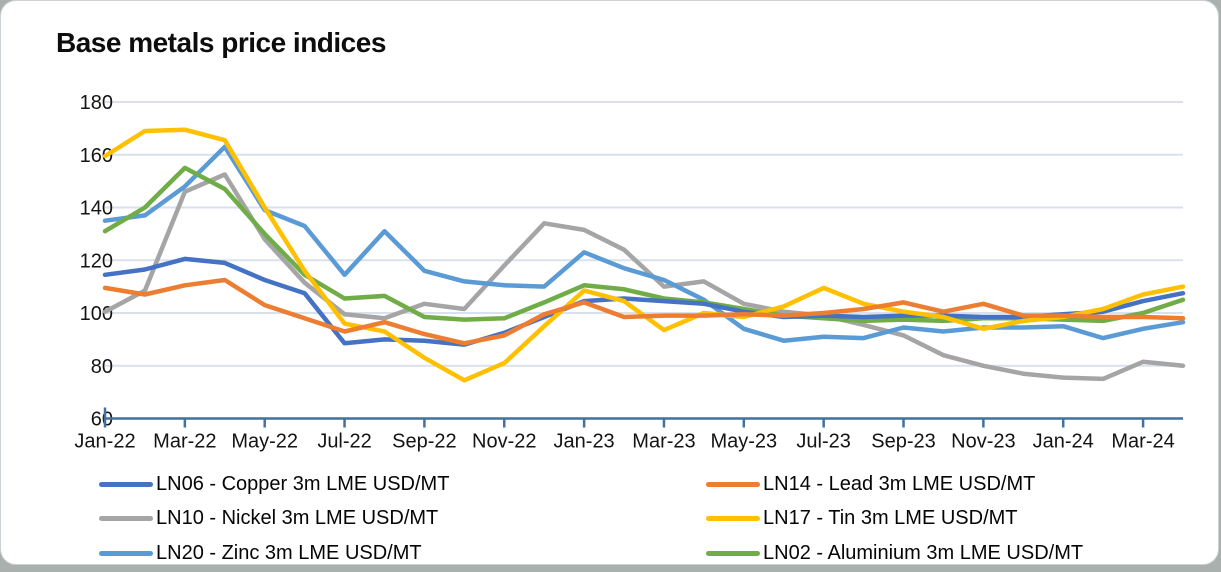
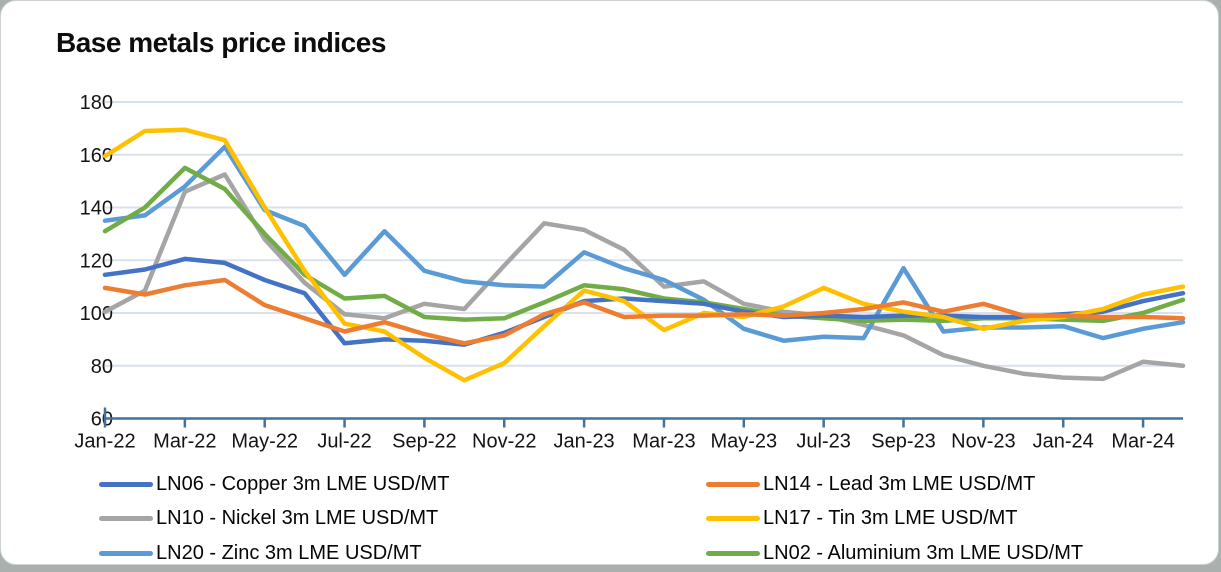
LN20 - Zinc 3m LME USD/MT/Sep-23: 94 -> 117
